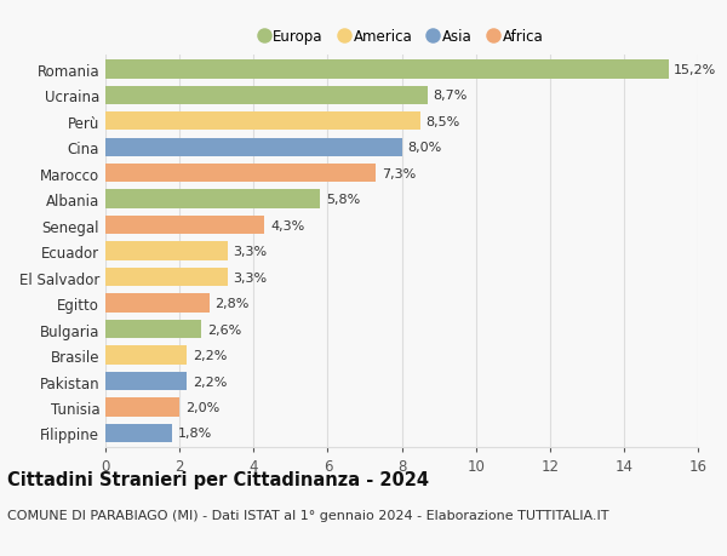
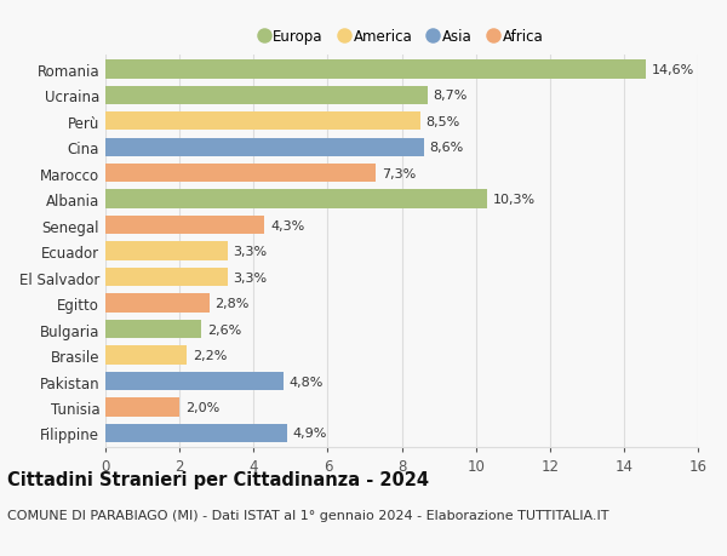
Romania: 15,2% -> 14,6%
Cina: 8,0% -> 8,6%
Albania: 5,8% -> 10,3%
Pakistan: 2,2% -> 4,8%
Filippine: 1,8% -> 4,9%
